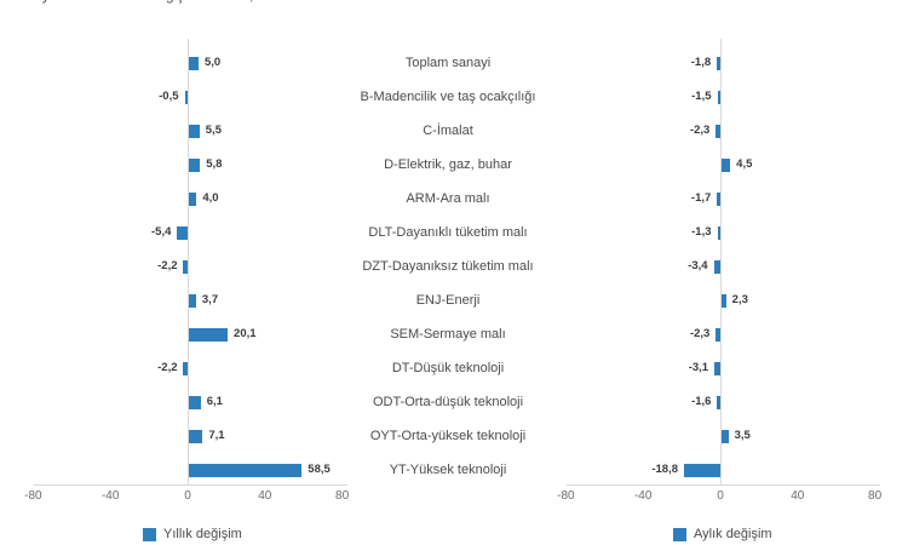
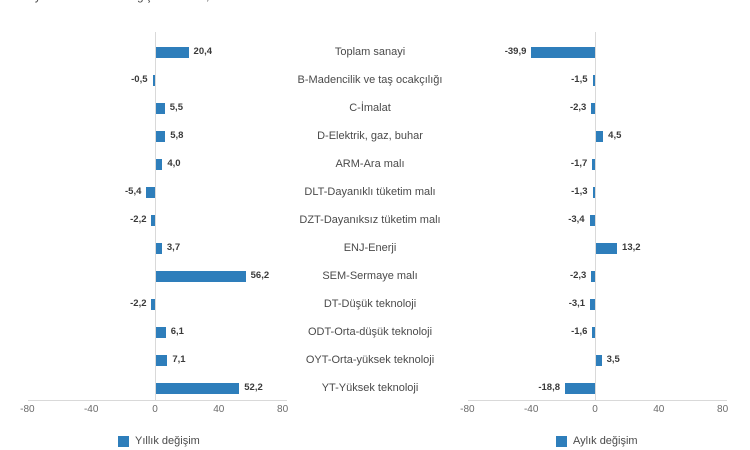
Yıllık değişim/Toplam sanayi: 5,0 -> 20,4
Aylık değişim/Toplam sanayi: -1,8 -> -39,9
Aylık değişim/ENJ-Enerji: 2,3 -> 13,2
Yıllık değişim/SEM-Sermaye malı: 20,1 -> 56,2
Yıllık değişim/YT-Yüksek teknoloji: 58,5 -> 52,2
